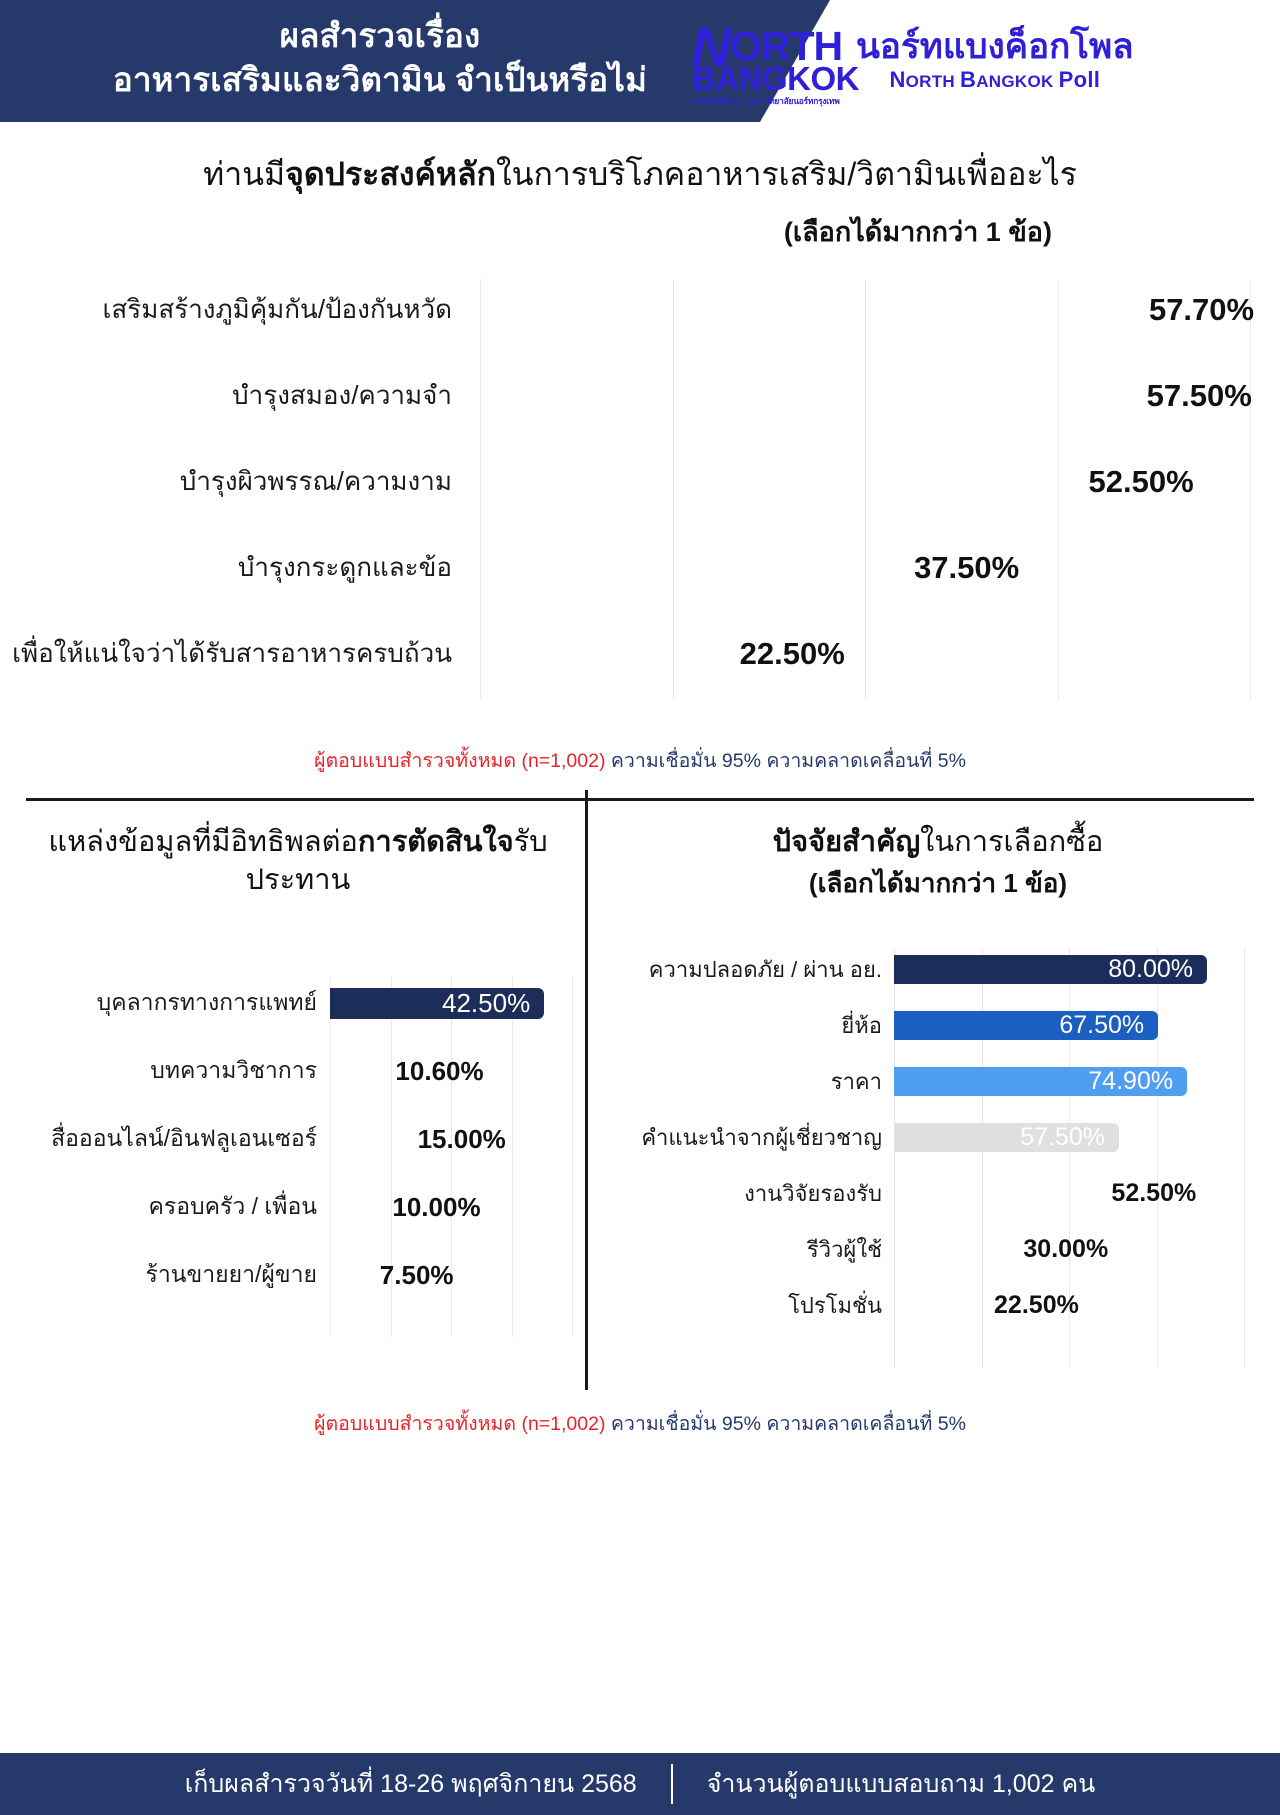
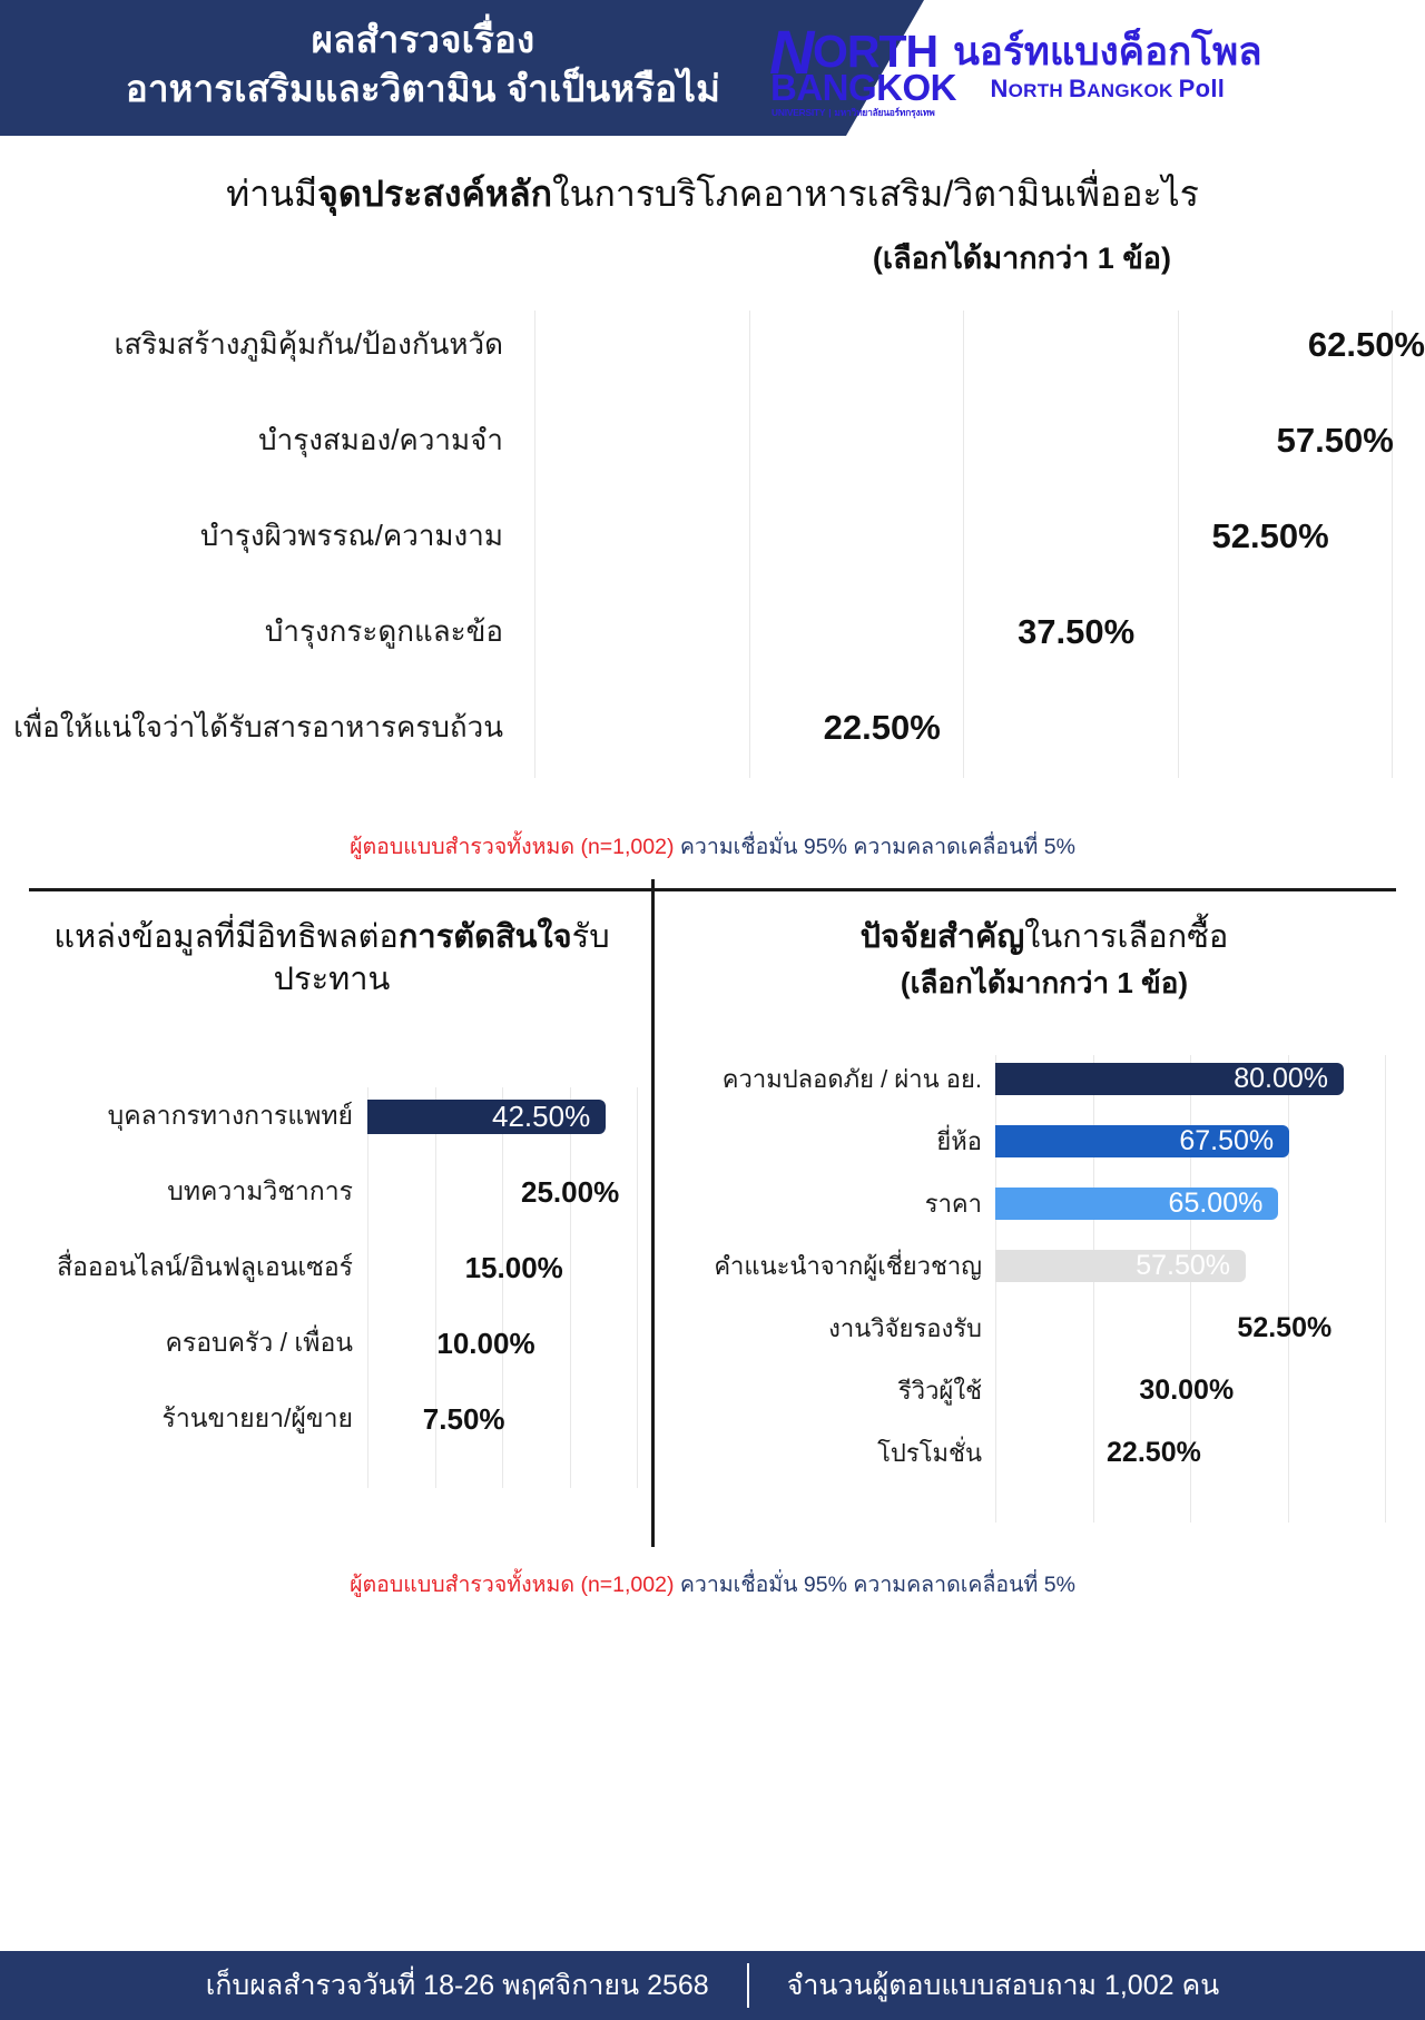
ท่านมีจุดประสงค์หลักในการบริโภคอาหารเสริม/วิตามินเพื่ออะไร/เสริมสร้างภูมิคุ้มกัน/ป้องกันหวัด: 57.70% -> 62.50%
แหล่งข้อมูลที่มีอิทธิพลต่อการตัดสินใจรับประทาน/บทความวิชาการ: 10.60% -> 25.00%
ปัจจัยสำคัญในการเลือกซื้อ/ราคา: 74.90% -> 65.00%
